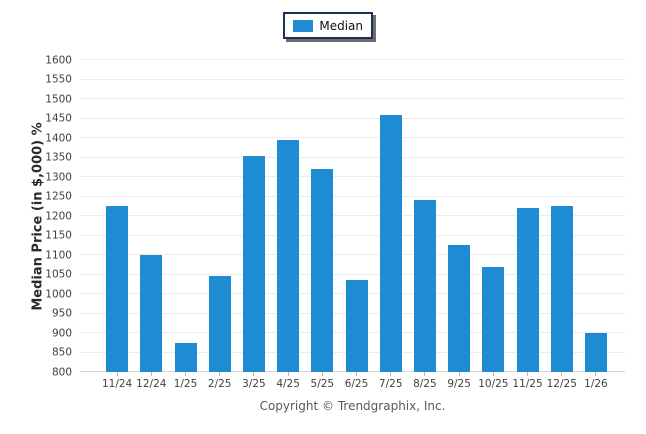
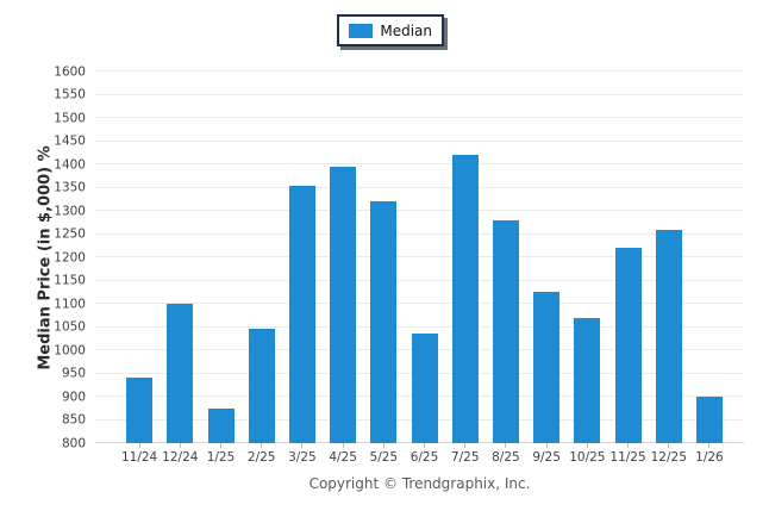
11/24: 1220 -> 940
7/25: 1460 -> 1420
8/25: 1240 -> 1280
12/25: 1220 -> 1260
